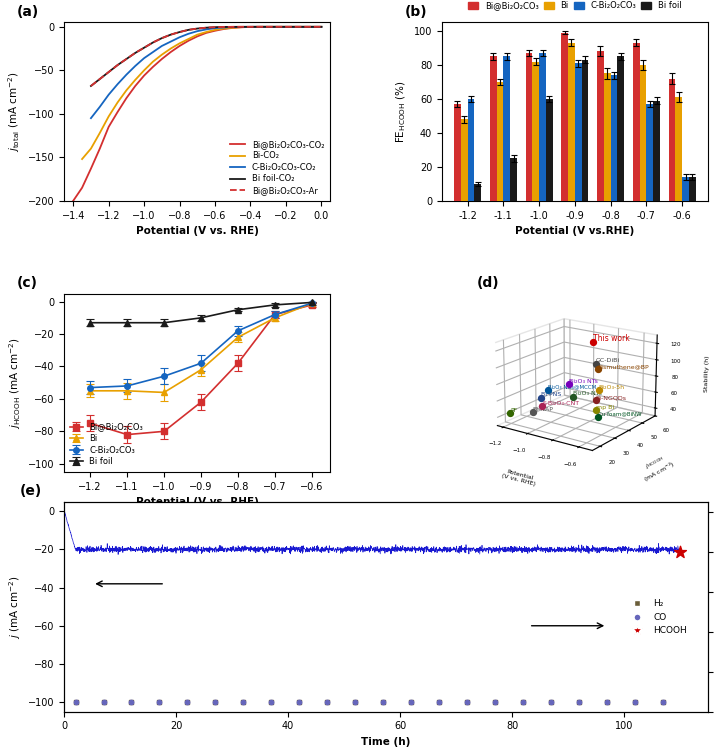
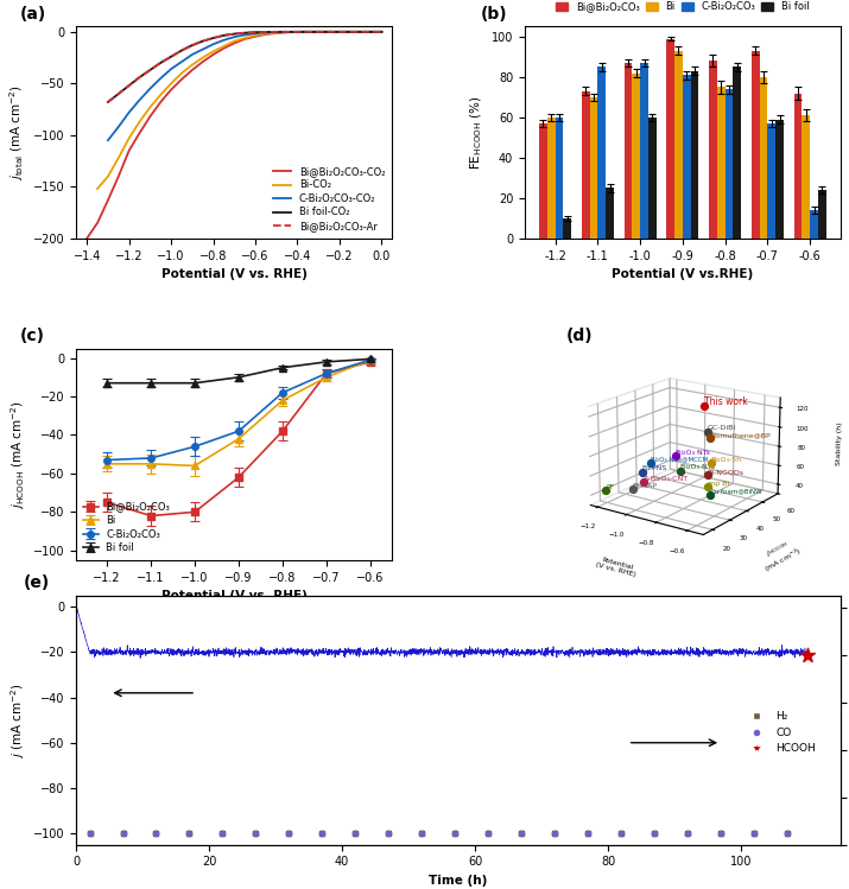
Bi/-1.2: 48 -> 60
Bi@Bi₂O₂CO₃/-1.1: 85 -> 73
Bi foil/-0.6: 14 -> 24
